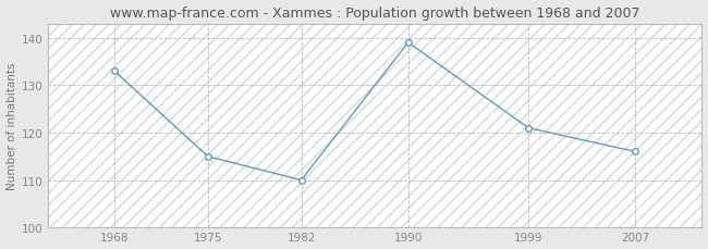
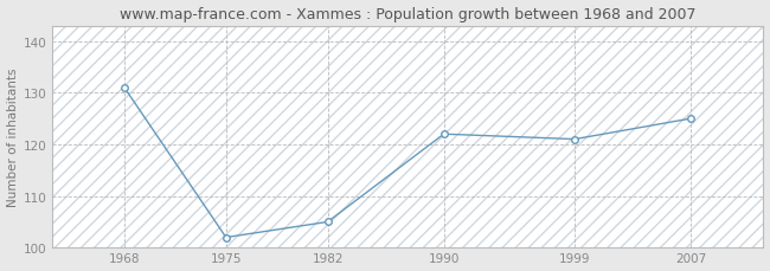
1968: 133 -> 131
1975: 115 -> 102
1982: 110 -> 105
1990: 139 -> 122
2007: 116 -> 125
